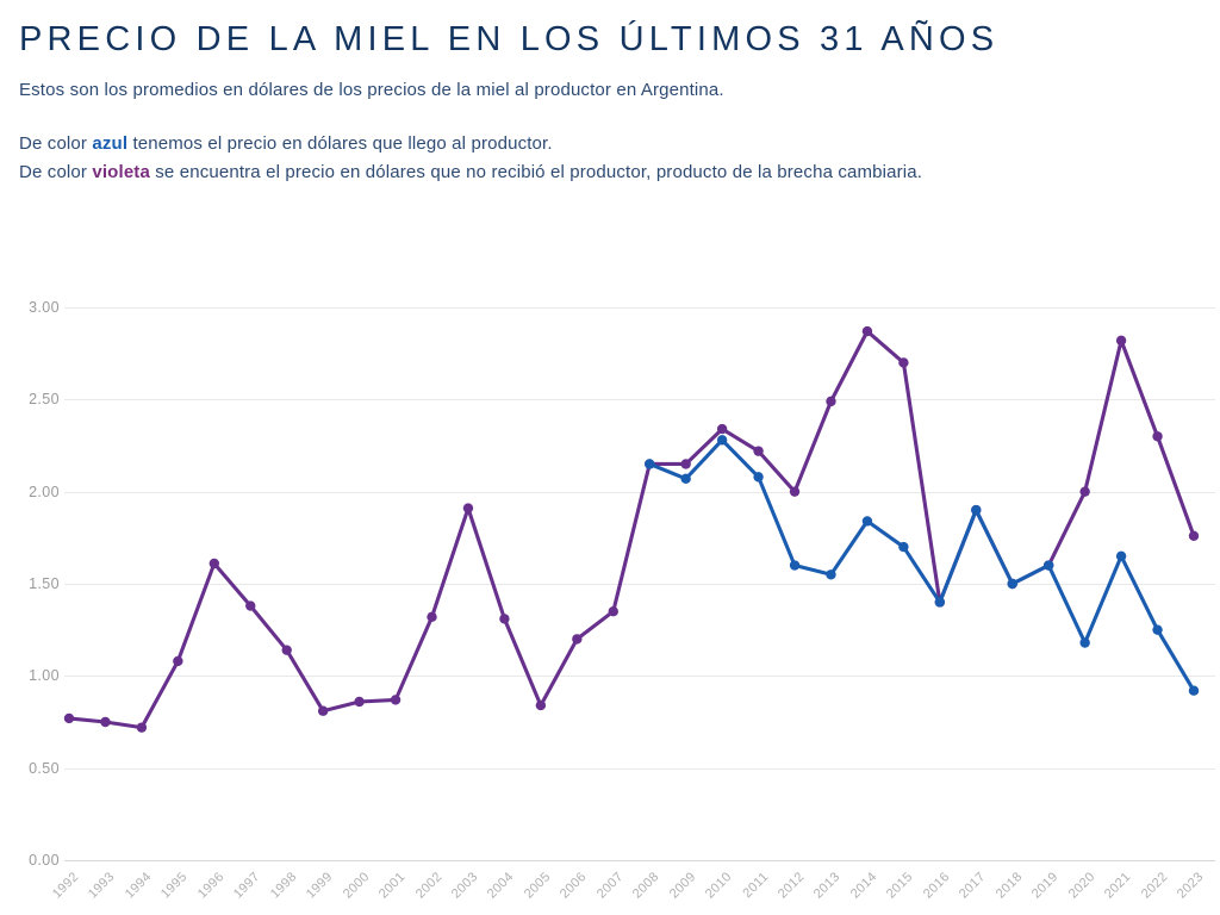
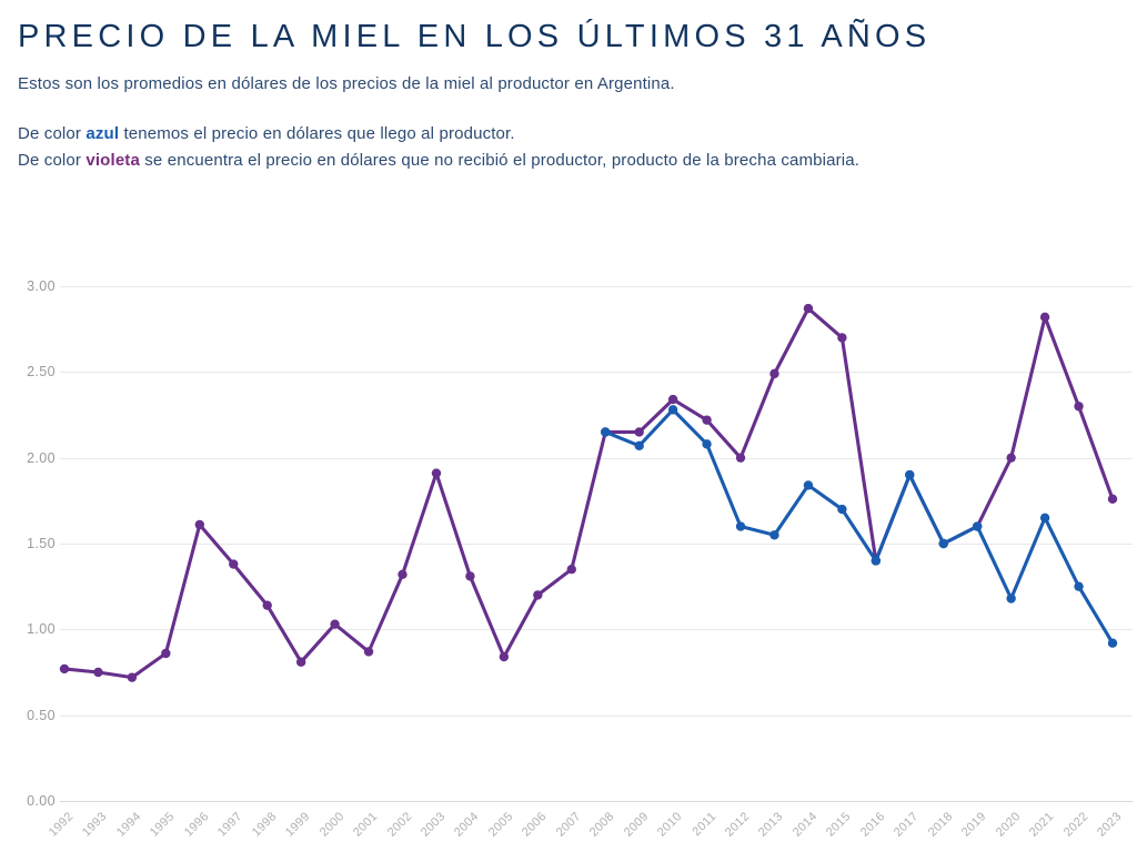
violeta/1995: 1.08 -> 0.86
violeta/2000: 0.86 -> 1.03
